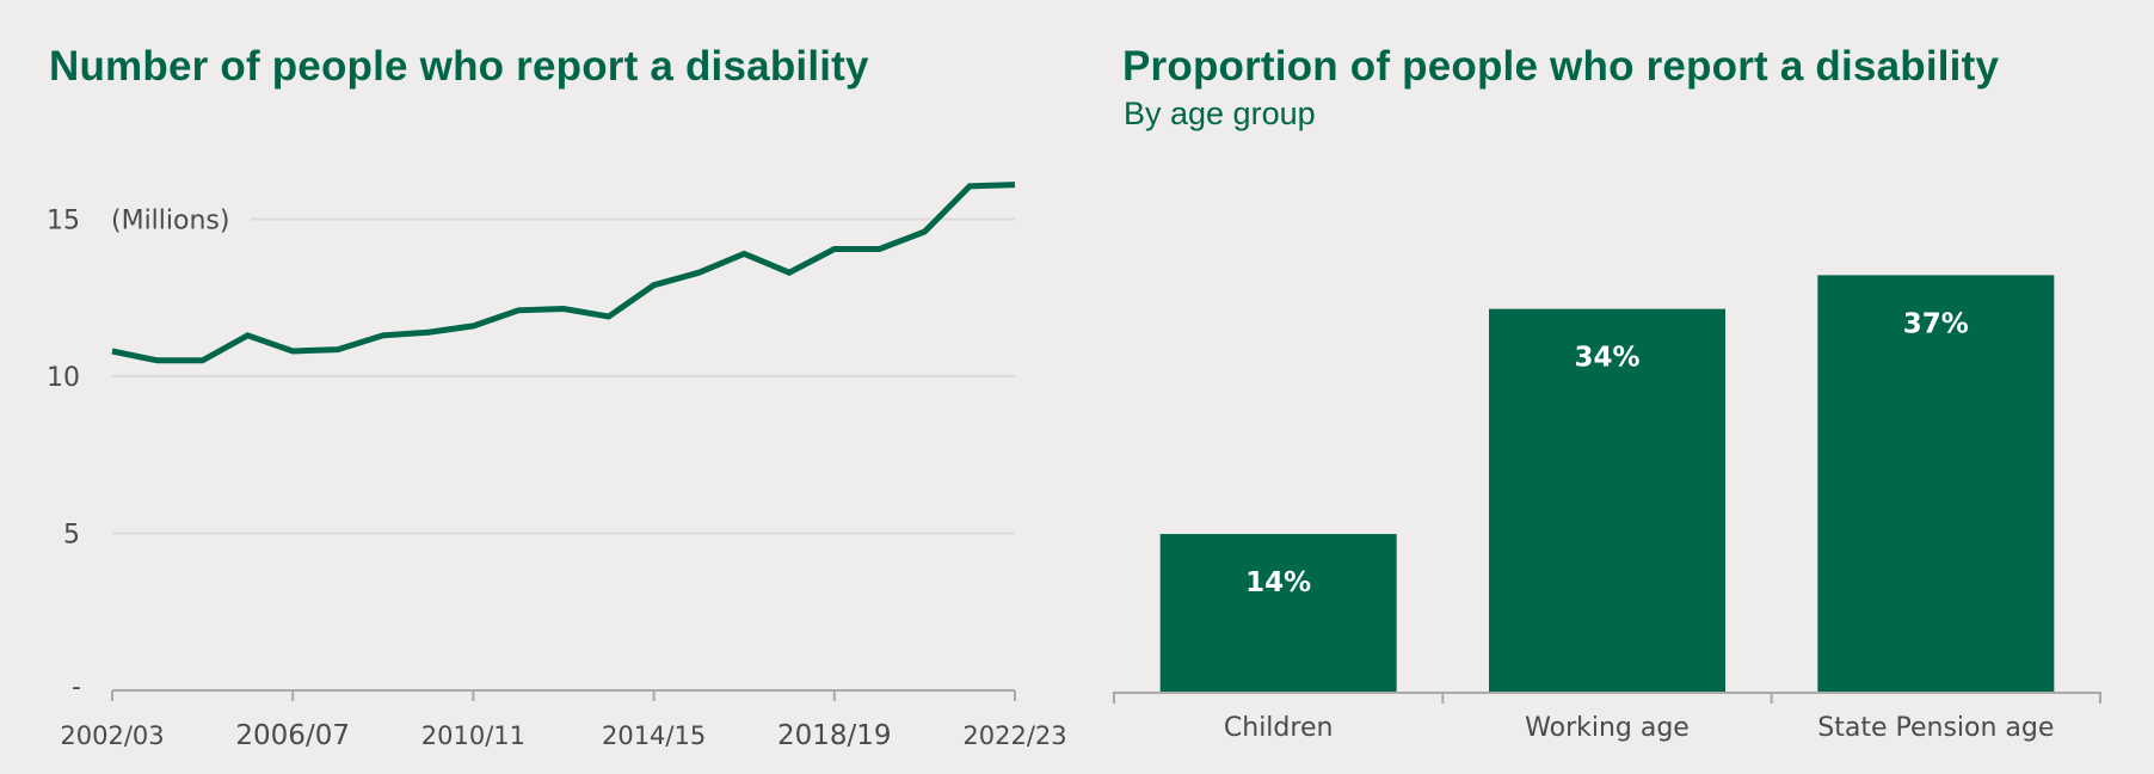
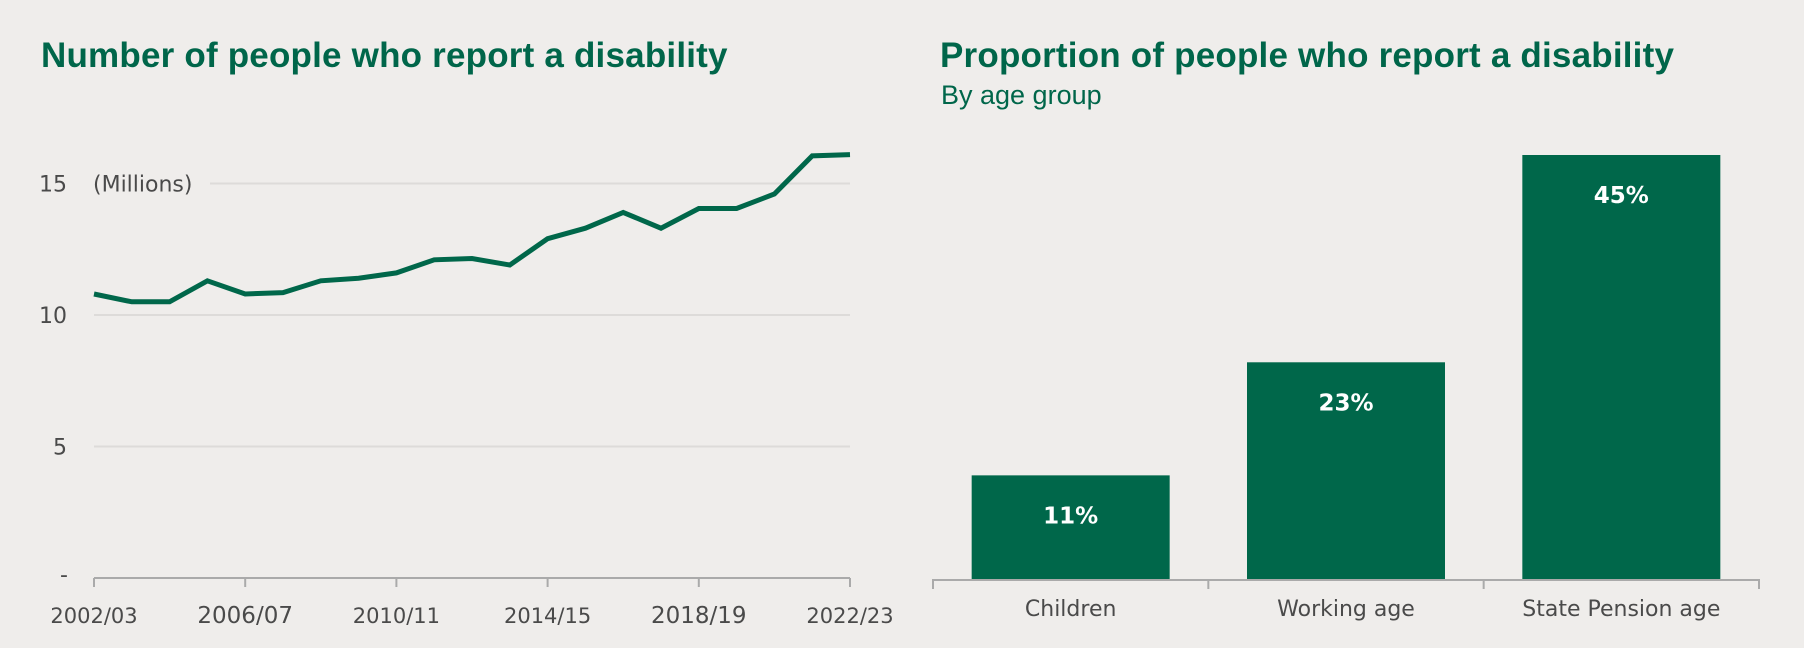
Proportion of people who report a disability/Children: 14% -> 11%
Proportion of people who report a disability/Working age: 34% -> 23%
Proportion of people who report a disability/State Pension age: 37% -> 45%
